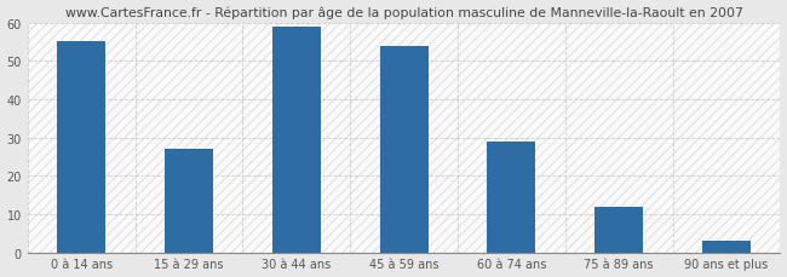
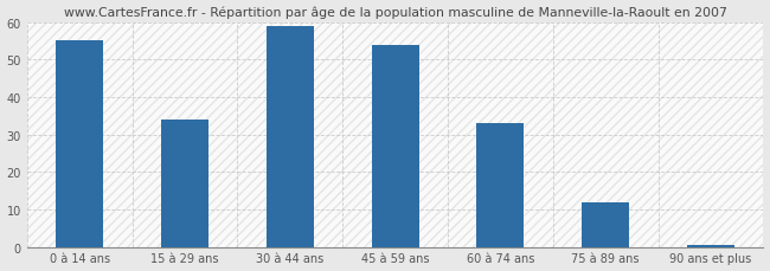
15 à 29 ans: 27.0 -> 34.0
60 à 74 ans: 29.0 -> 33.0
90 ans et plus: 3.0 -> 0.5
